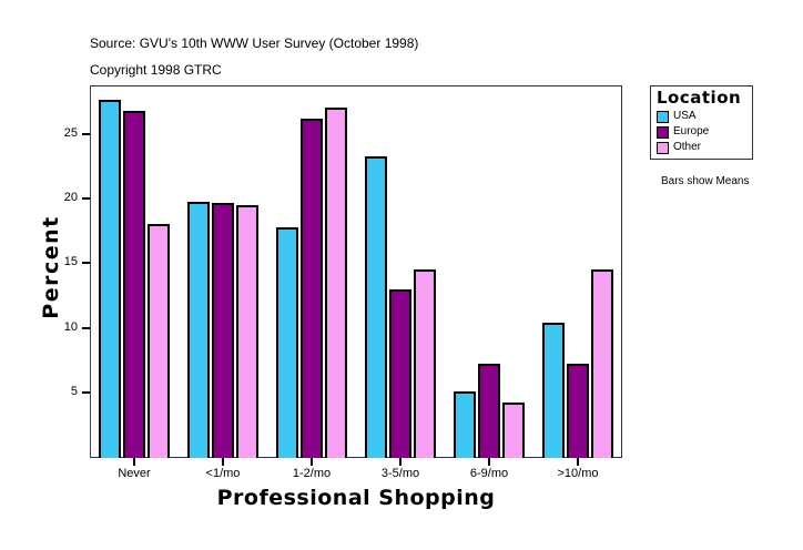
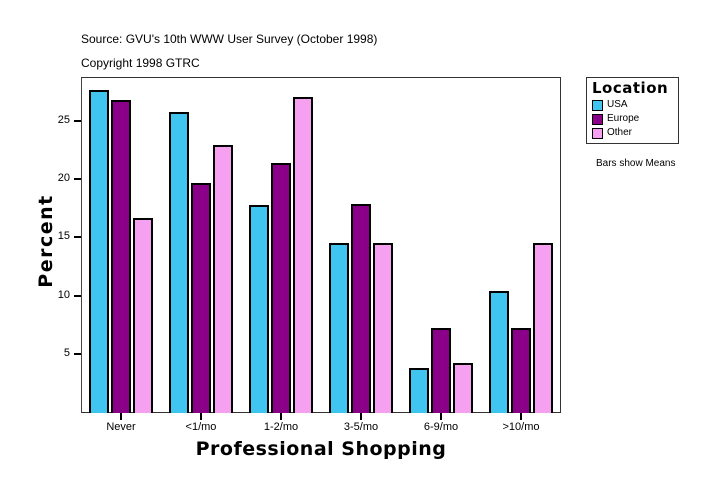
Other/Never: 18.0 -> 16.7
USA/<1/mo: 19.8 -> 25.8
Other/<1/mo: 19.5 -> 22.9
Europe/1-2/mo: 26.2 -> 21.4
USA/3-5/mo: 23.3 -> 14.5
Europe/3-5/mo: 13.0 -> 17.9
USA/6-9/mo: 5.1 -> 3.8
